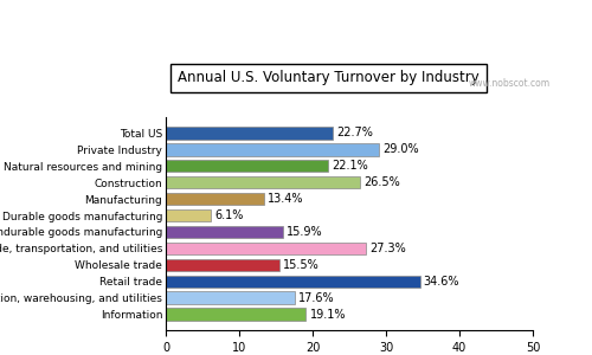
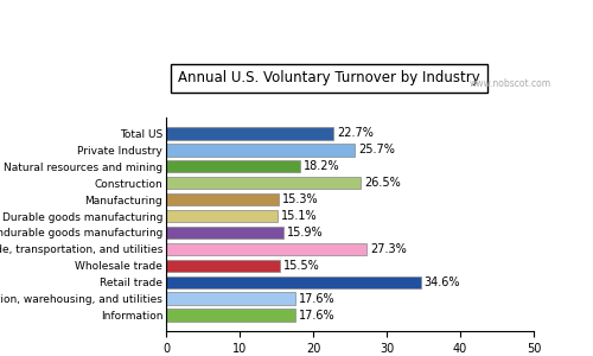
Private Industry: 29.0% -> 25.7%
Natural resources and mining: 22.1% -> 18.2%
Manufacturing: 13.4% -> 15.3%
Durable goods manufacturing: 6.1% -> 15.1%
Information: 19.1% -> 17.6%
